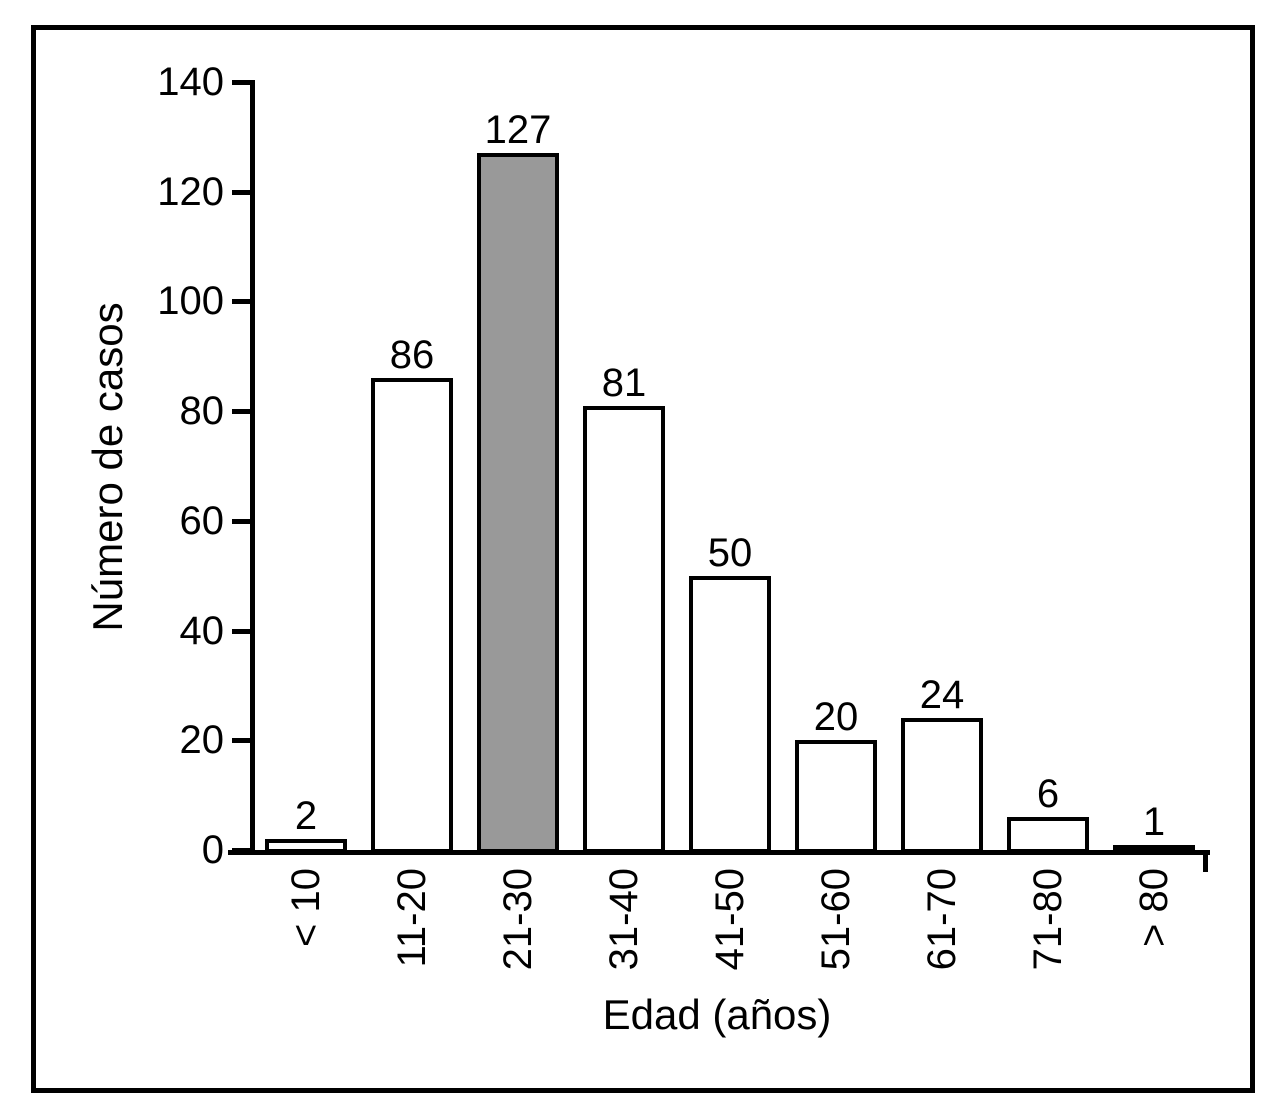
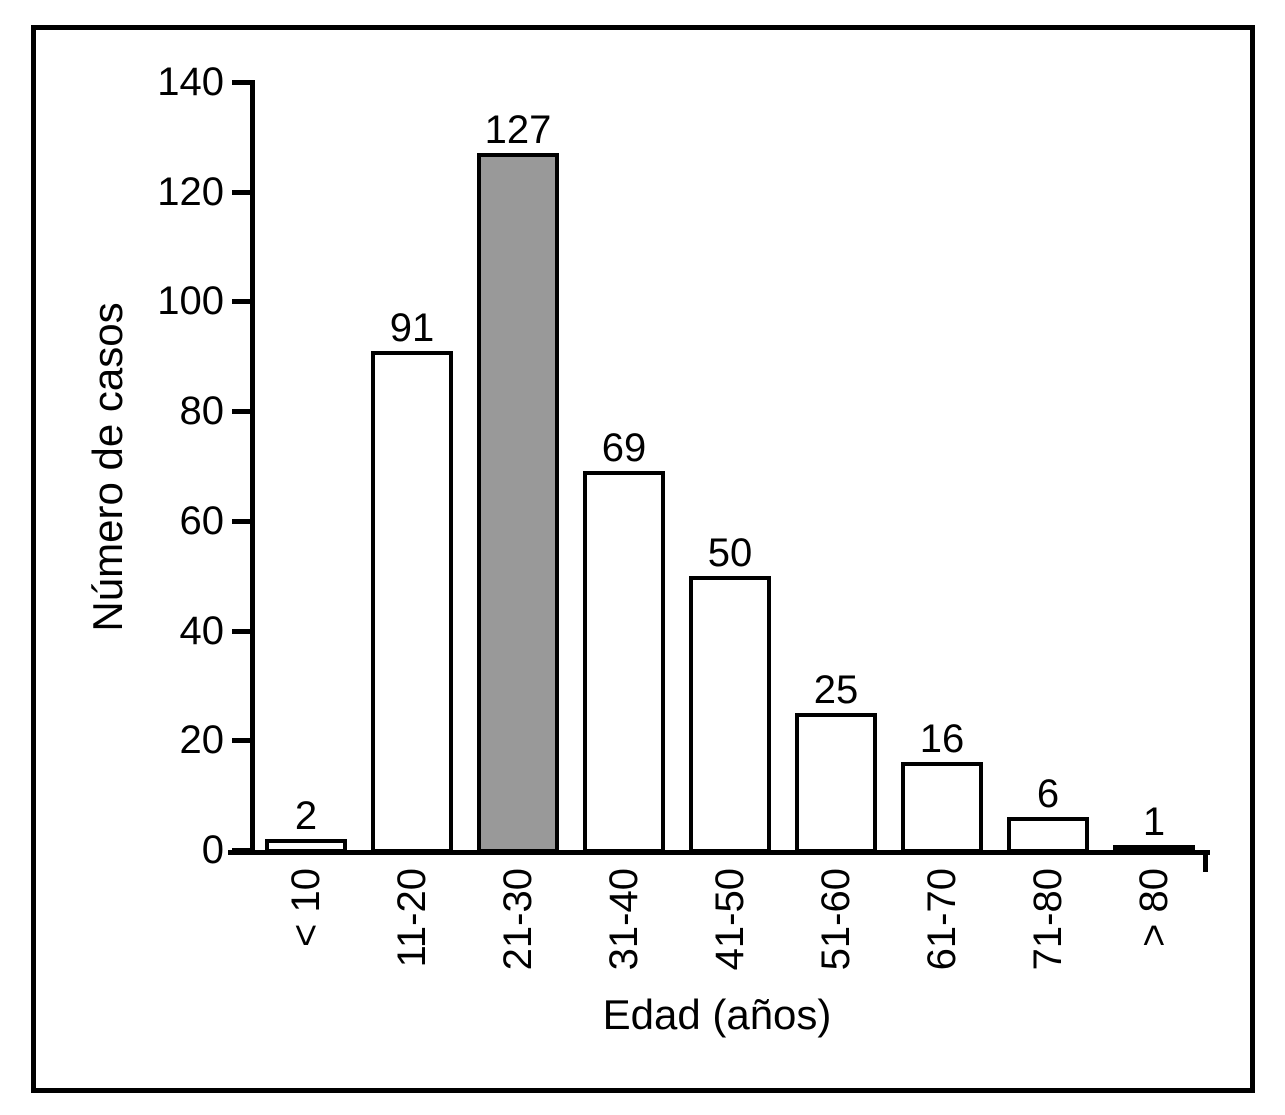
11-20: 86 -> 91
31-40: 81 -> 69
51-60: 20 -> 25
61-70: 24 -> 16
